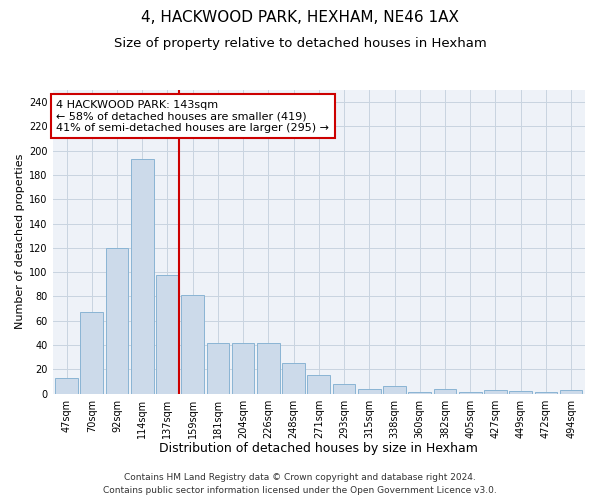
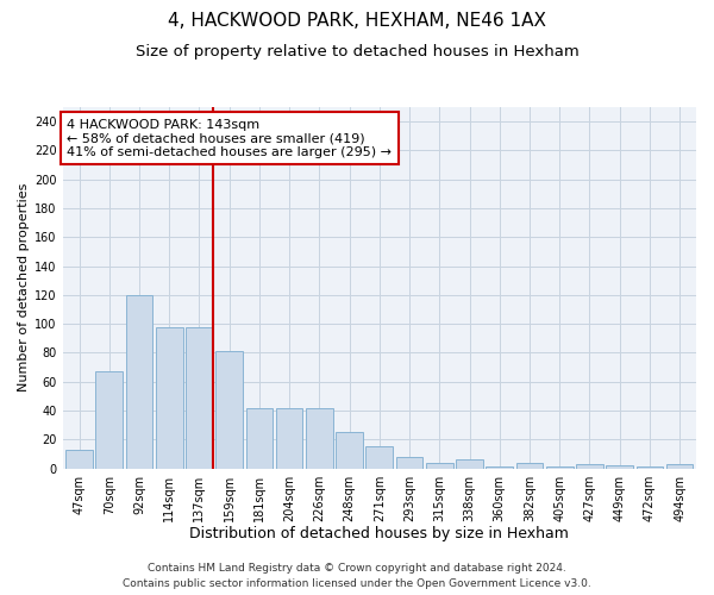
114sqm: 193 -> 98
